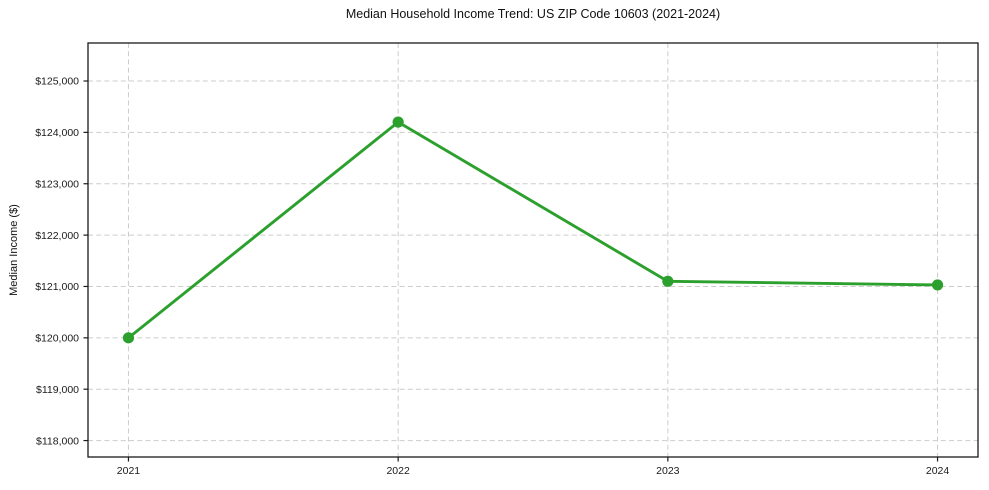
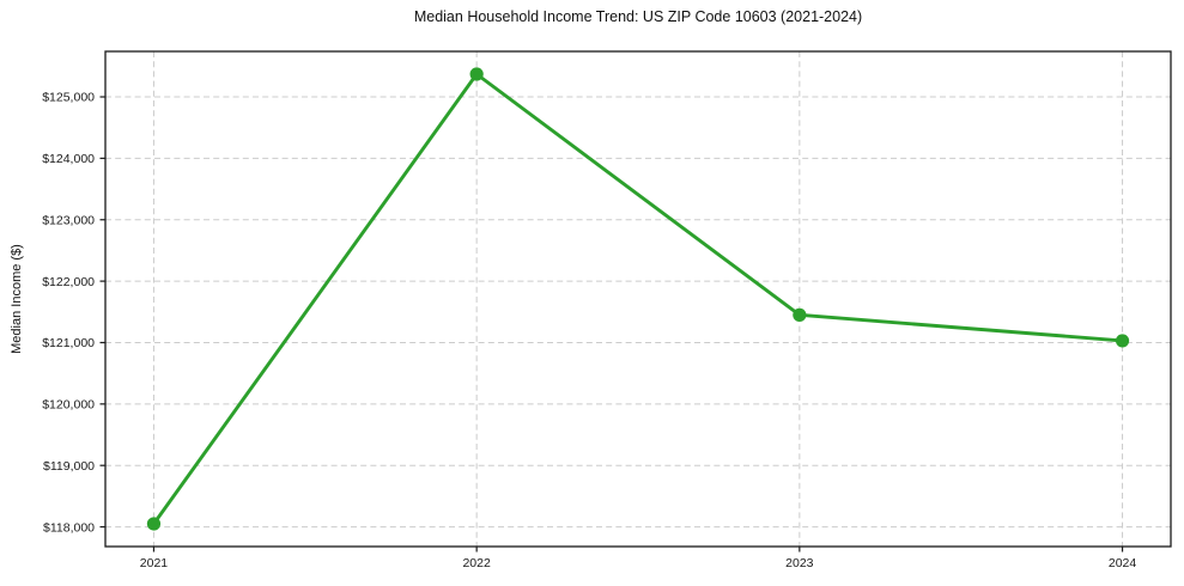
2021: $120000 -> $118000
2022: $124200 -> $125400
2023: $121100 -> $121400
